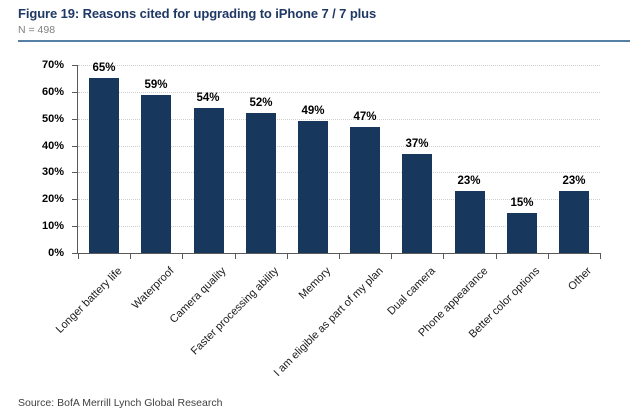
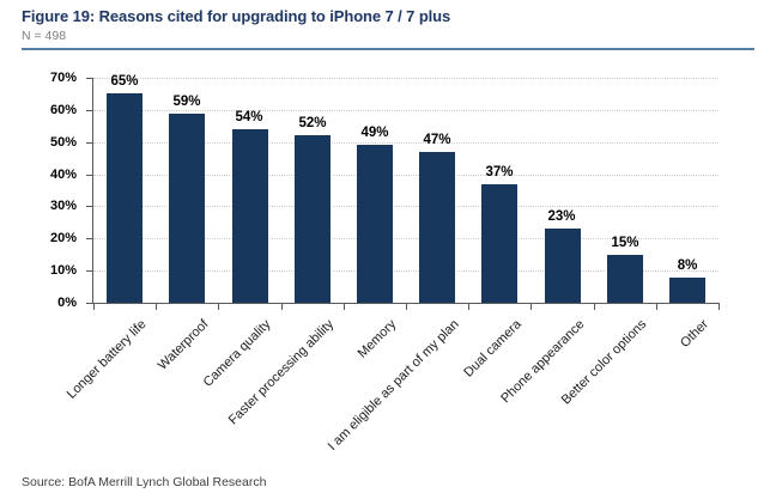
Other: 23% -> 8%
